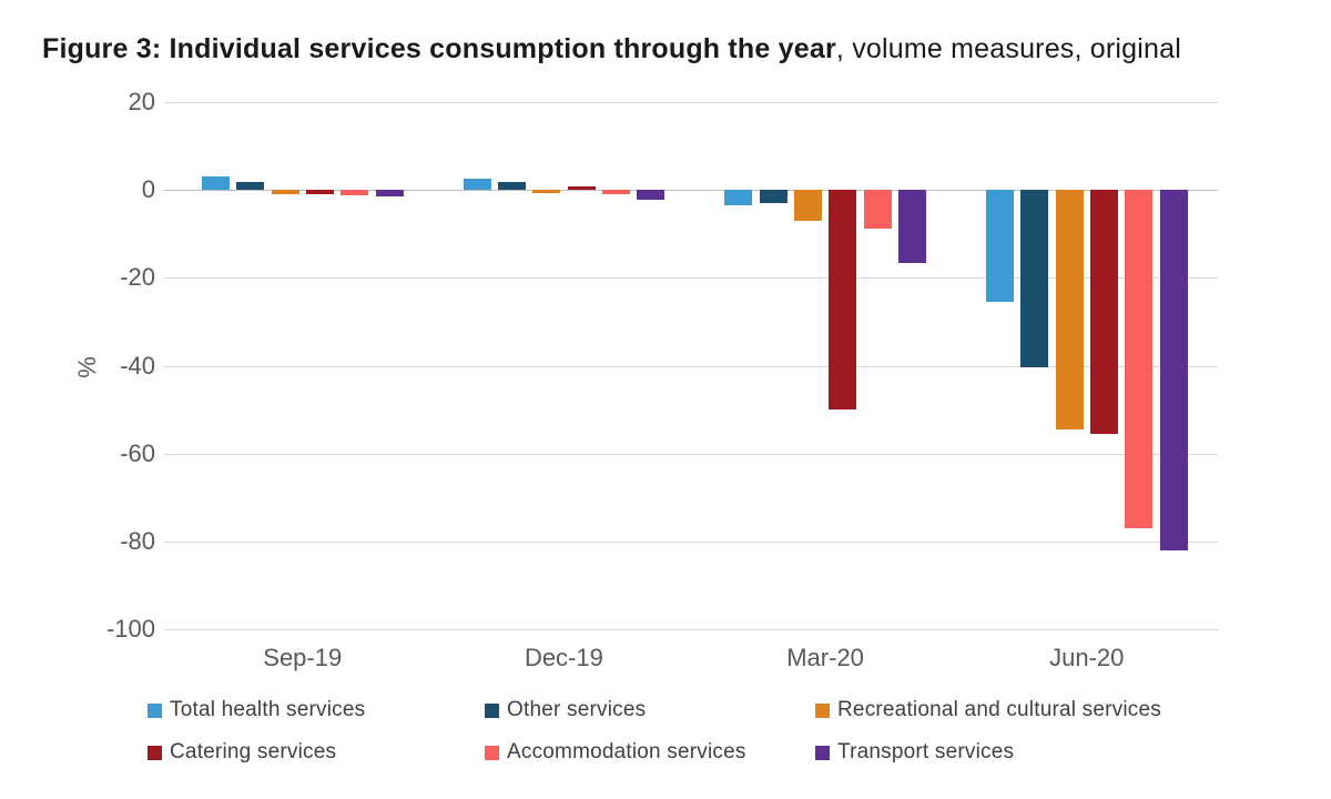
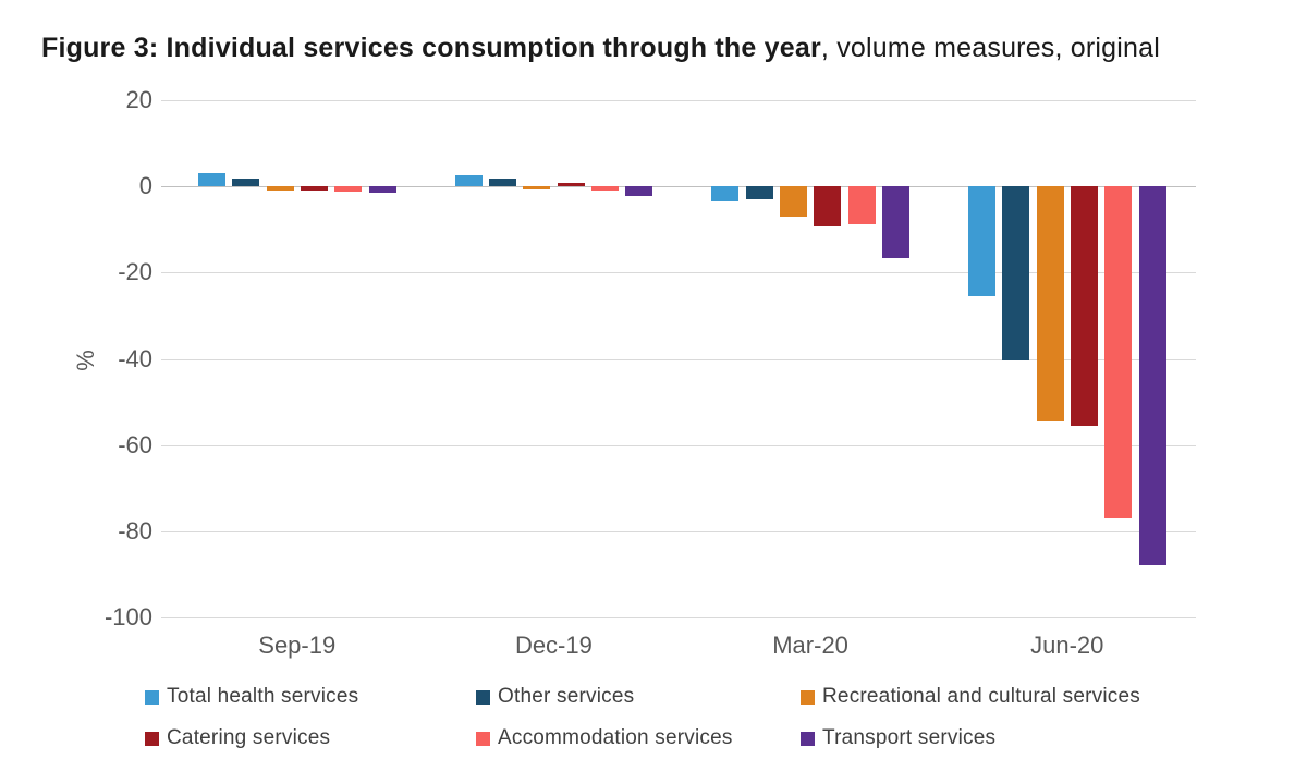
Catering services/Mar-20: -50 -> -9
Transport services/Jun-20: -82 -> -88
